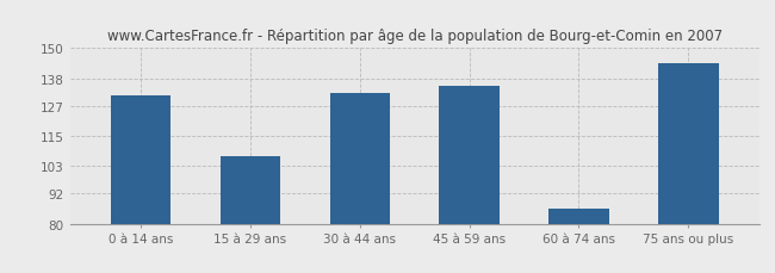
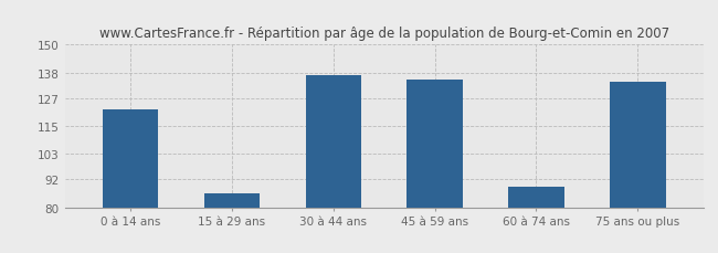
0 à 14 ans: 131 -> 122
15 à 29 ans: 107 -> 86
30 à 44 ans: 132 -> 137
60 à 74 ans: 86 -> 89
75 ans ou plus: 144 -> 134
